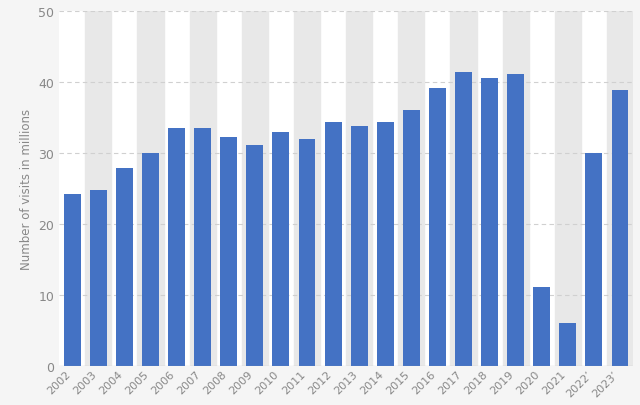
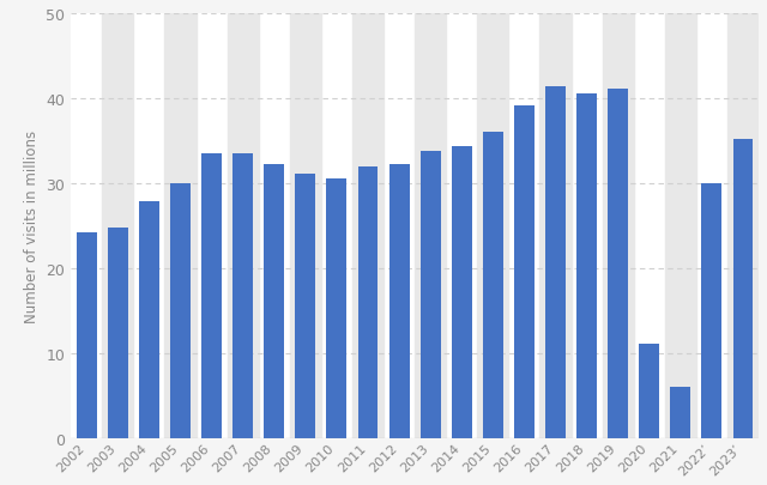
2010: 33.0 -> 30.5
2012: 34.4 -> 32.2
2023’: 38.8 -> 35.2
